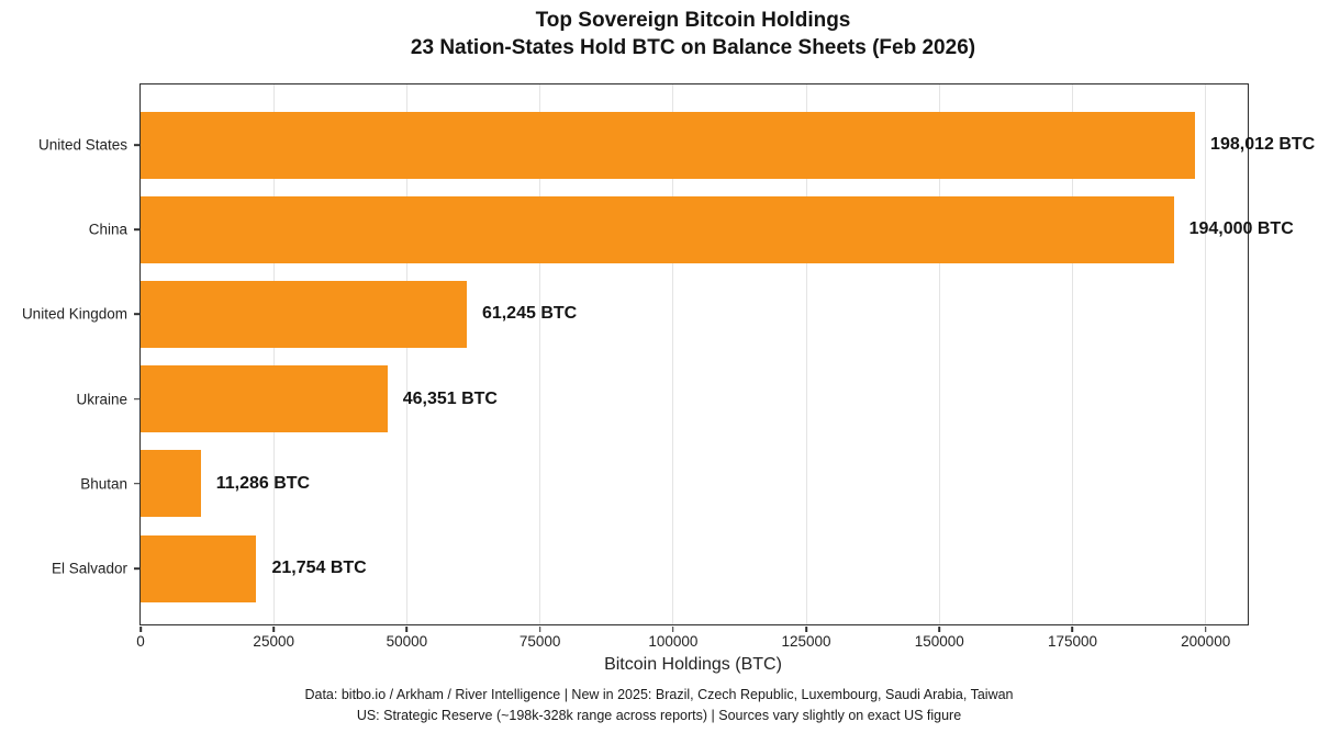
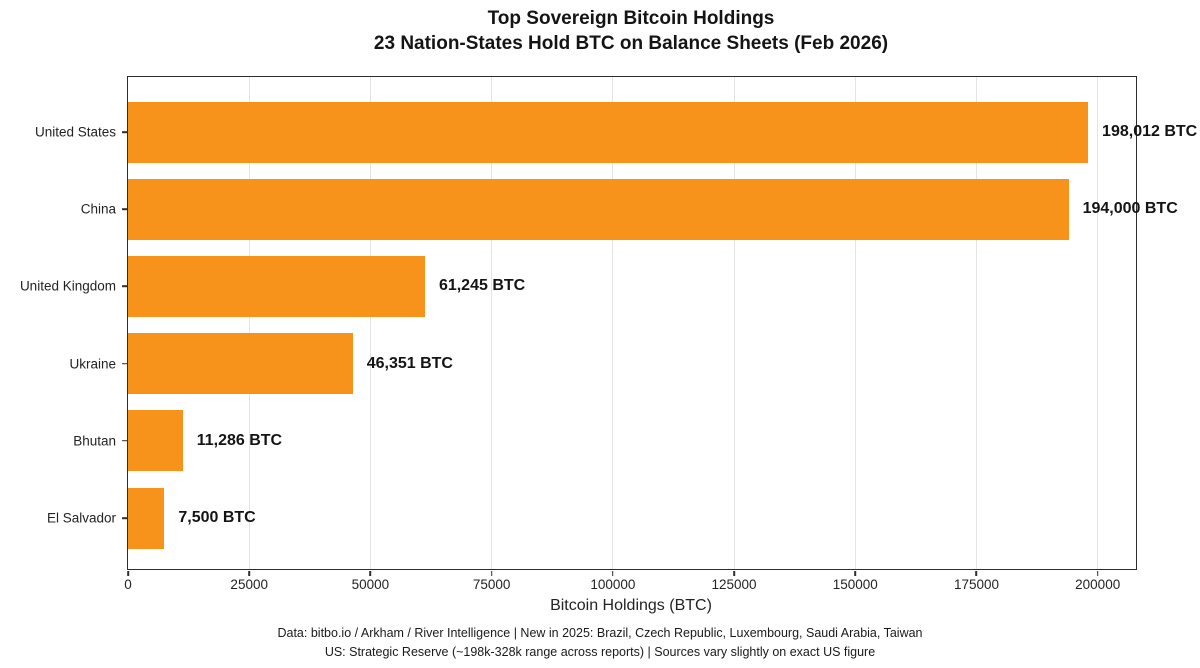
El Salvador: 21,754 -> 7,500
